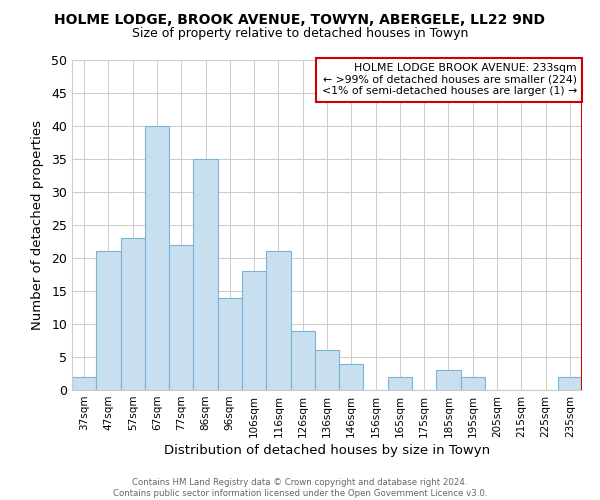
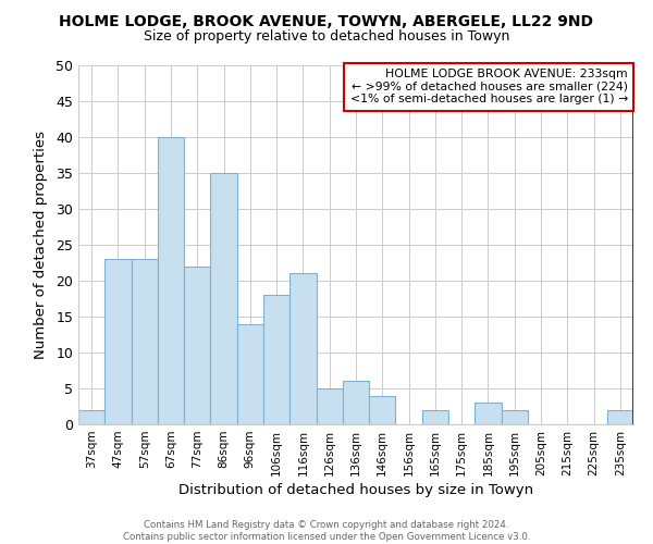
47sqm: 21 -> 23
126sqm: 9 -> 5
